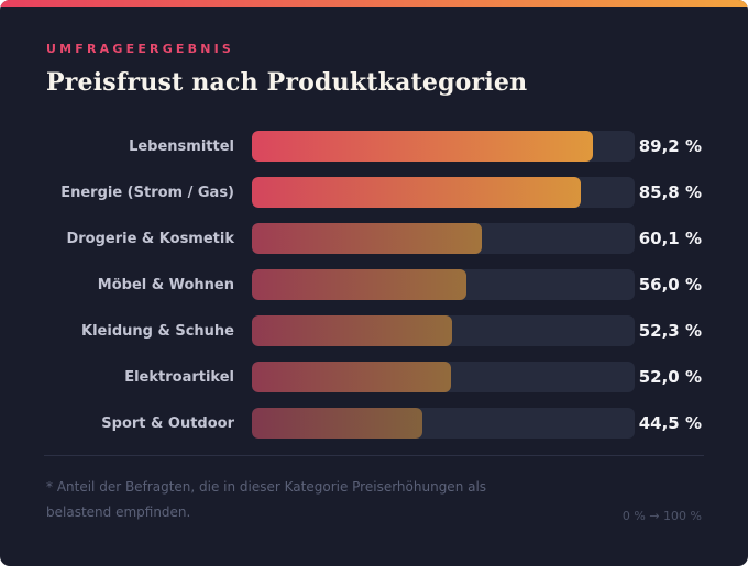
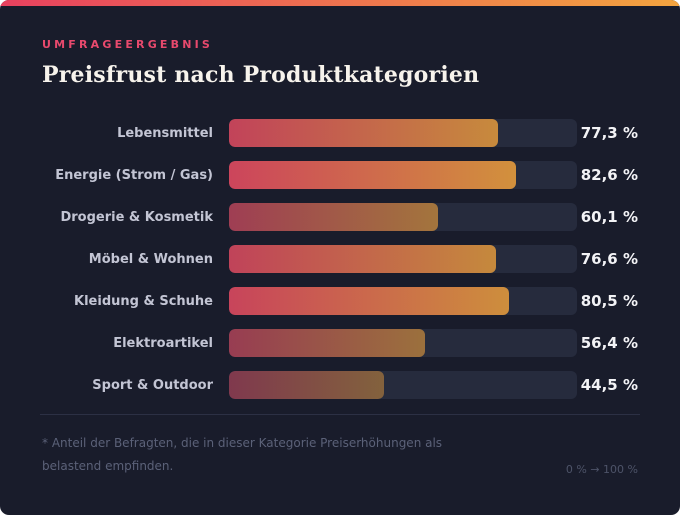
Lebensmittel: 89,2 -> 77,3
Energie (Strom / Gas): 85,8 -> 82,6
Möbel & Wohnen: 56,0 -> 76,6
Kleidung & Schuhe: 52,3 -> 80,5
Elektroartikel: 52,0 -> 56,4
